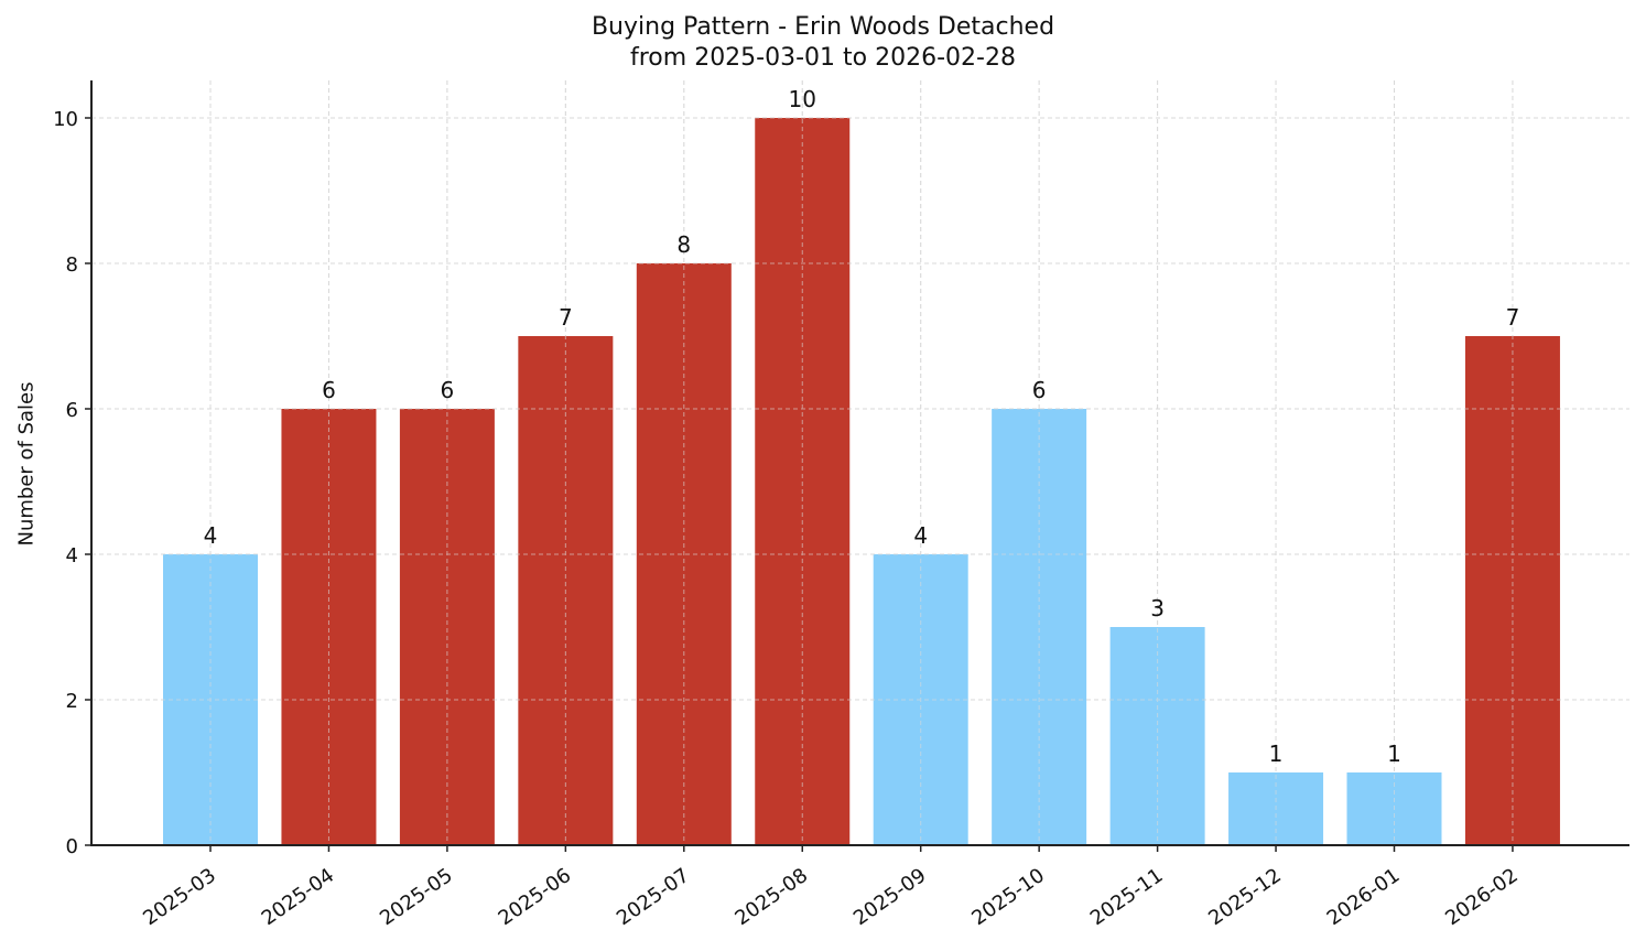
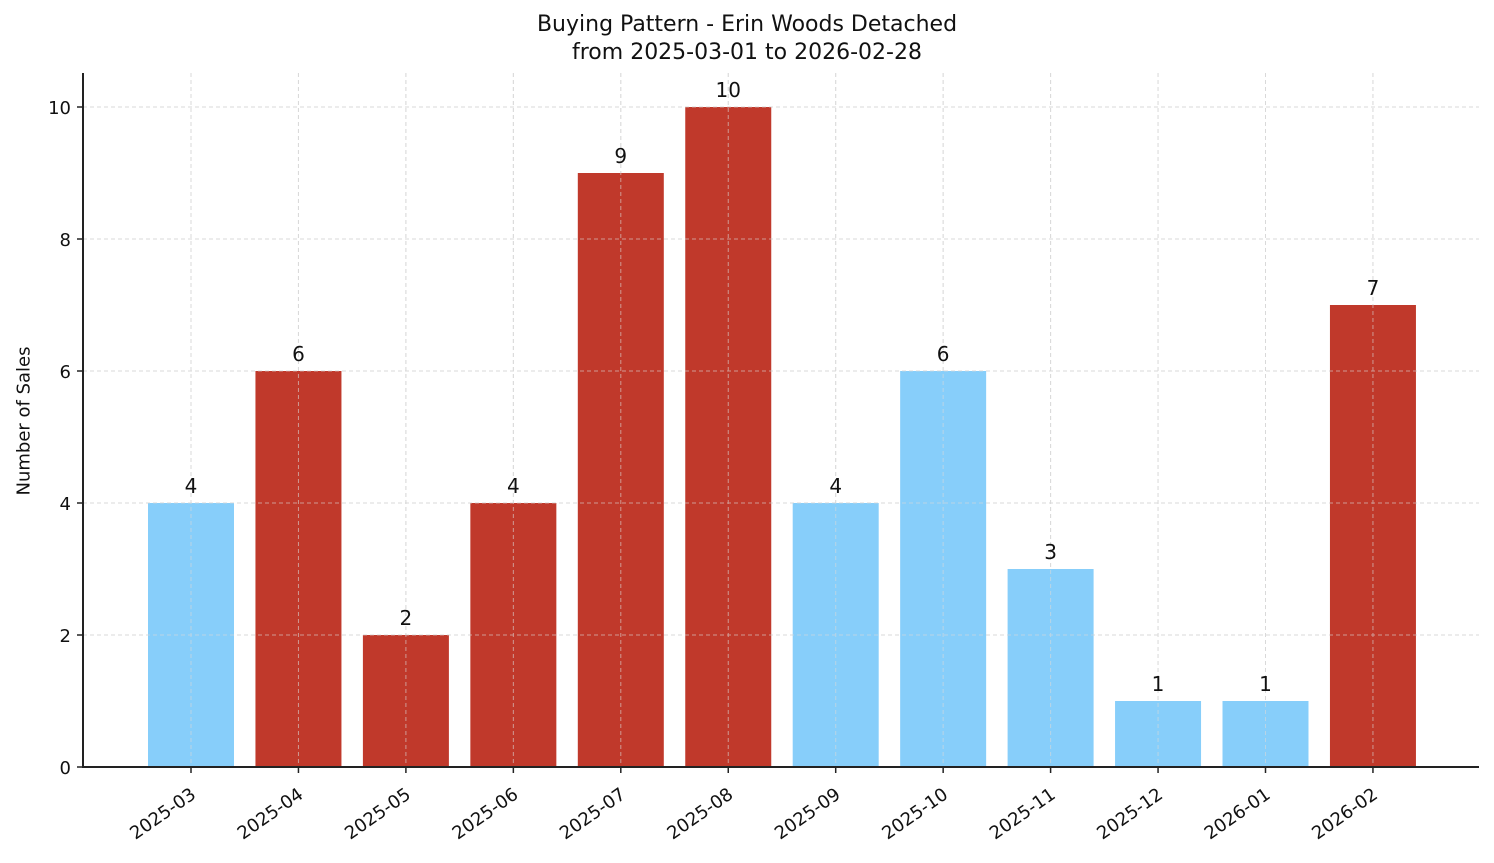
2025-05: 6 -> 2
2025-06: 7 -> 4
2025-07: 8 -> 9
